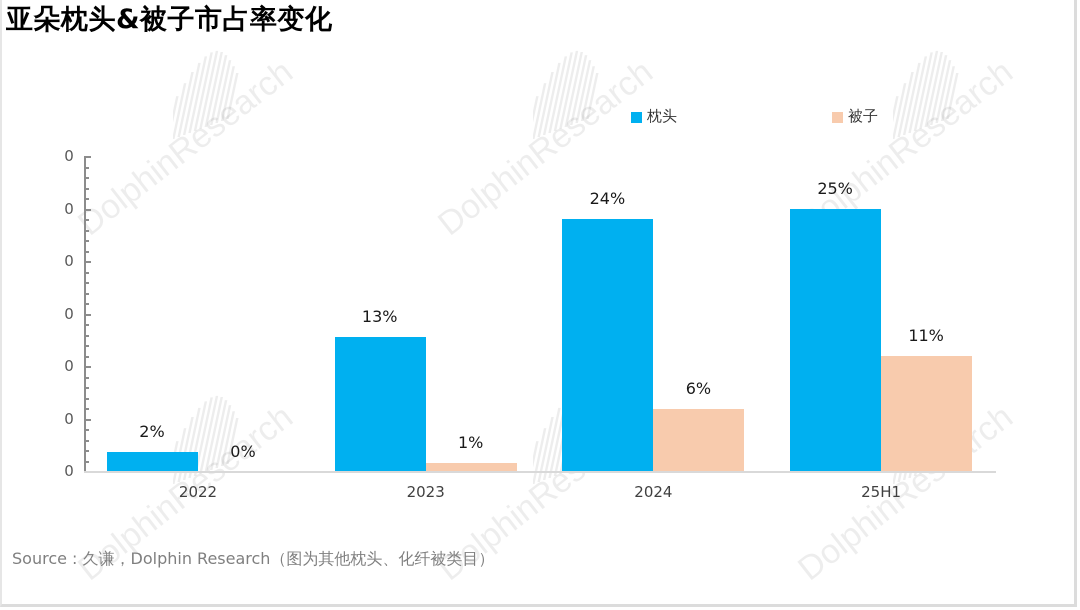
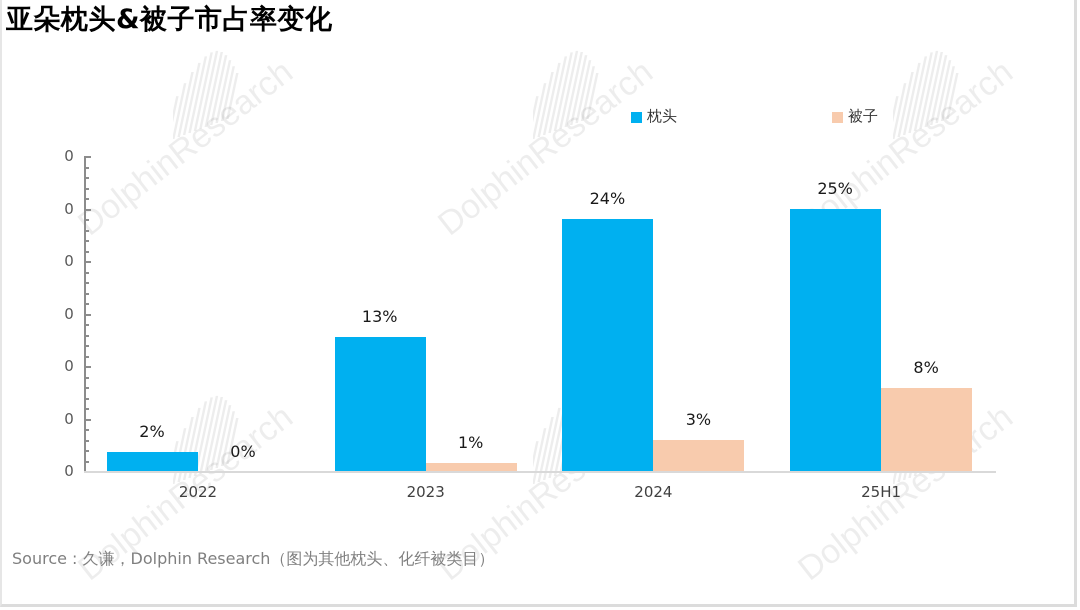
被子/2024: 6% -> 3%
被子/25H1: 11% -> 8%
